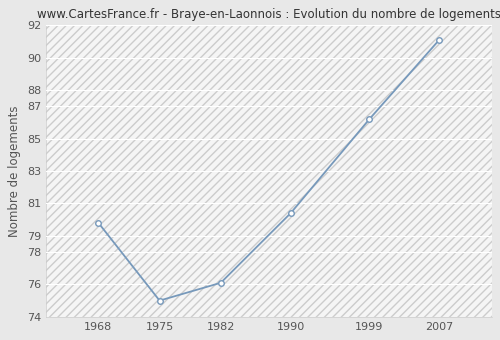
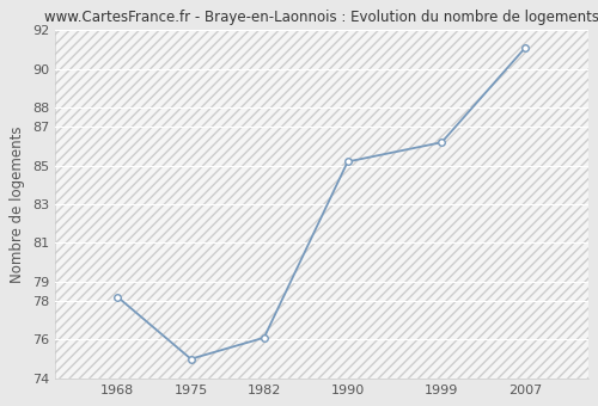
1968: 79.8 -> 78.2
1990: 80.4 -> 85.2
